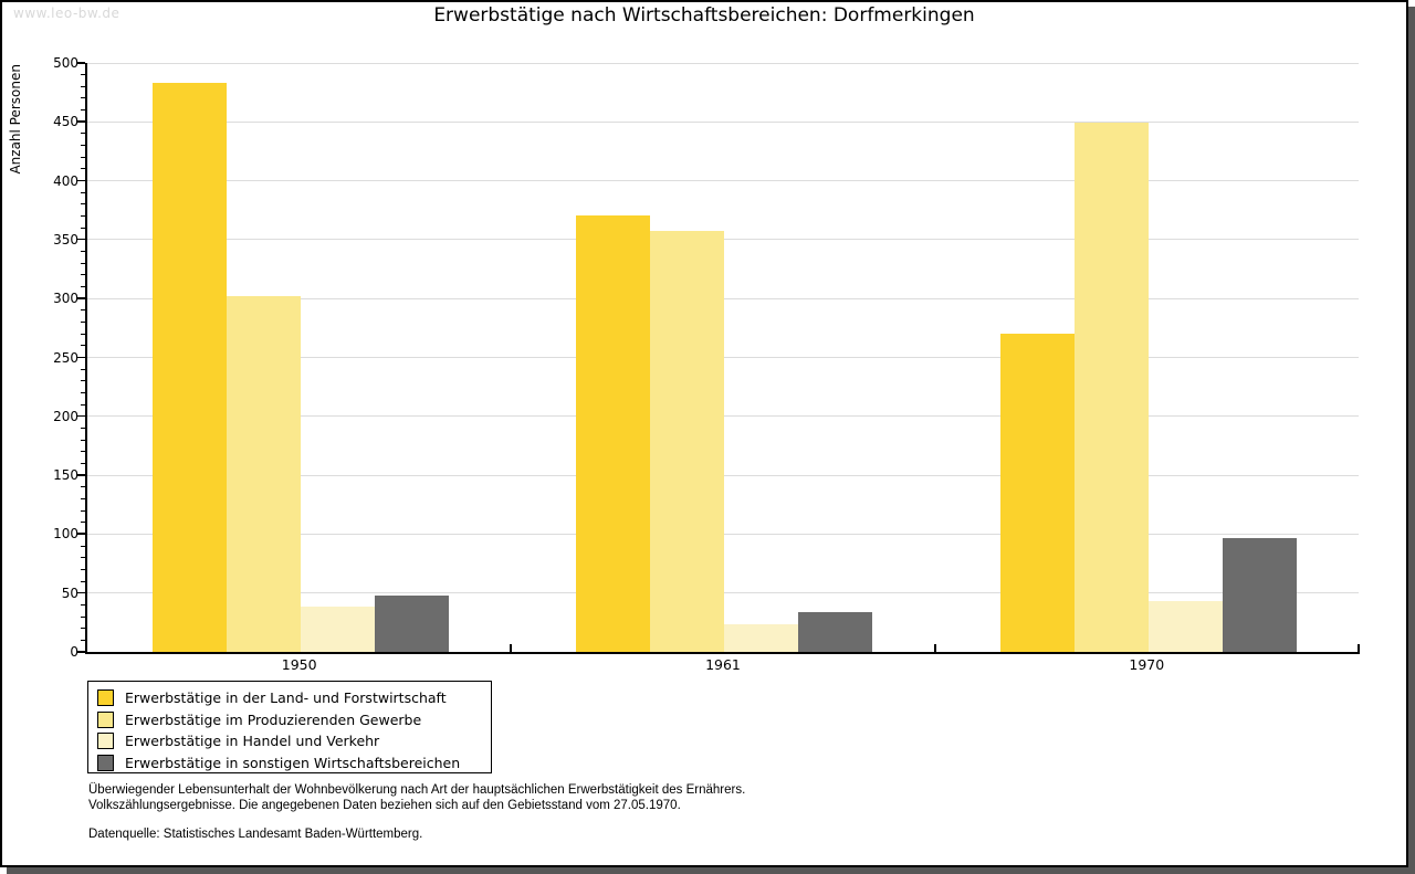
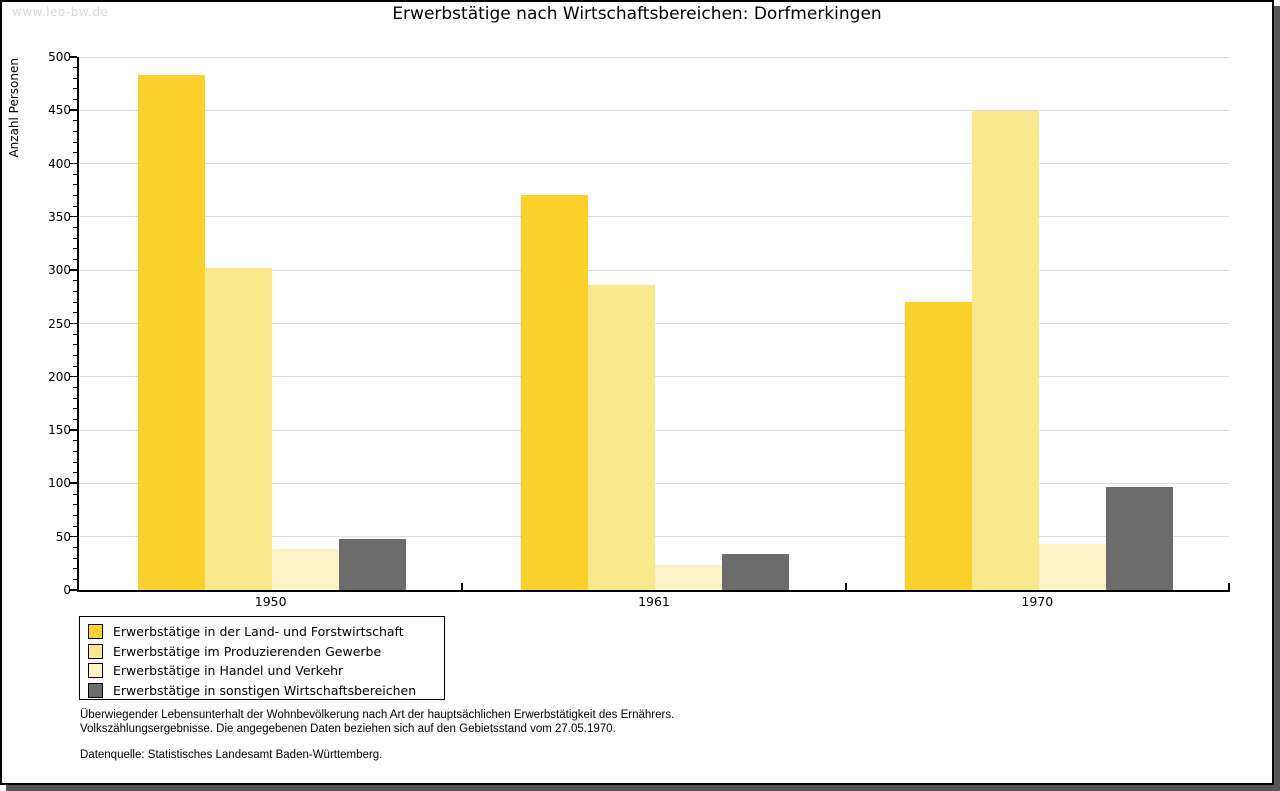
Erwerbstätige im Produzierenden Gewerbe/1961: 357 -> 286
